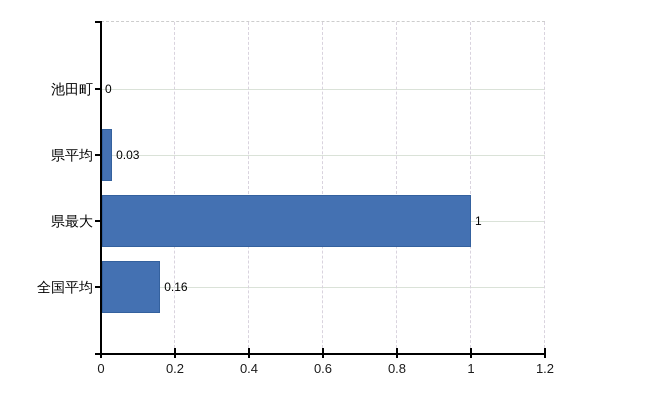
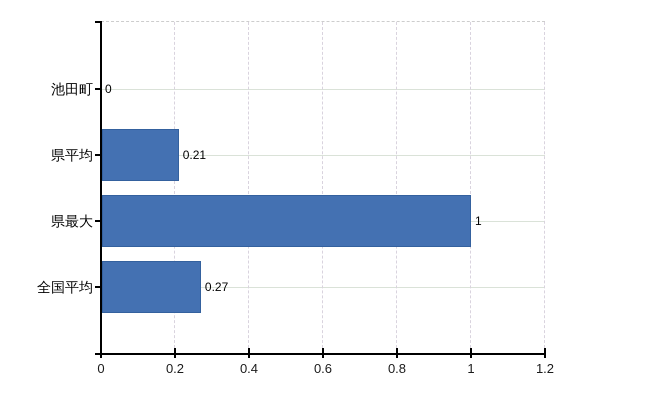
県平均: 0.03 -> 0.21
全国平均: 0.16 -> 0.27
